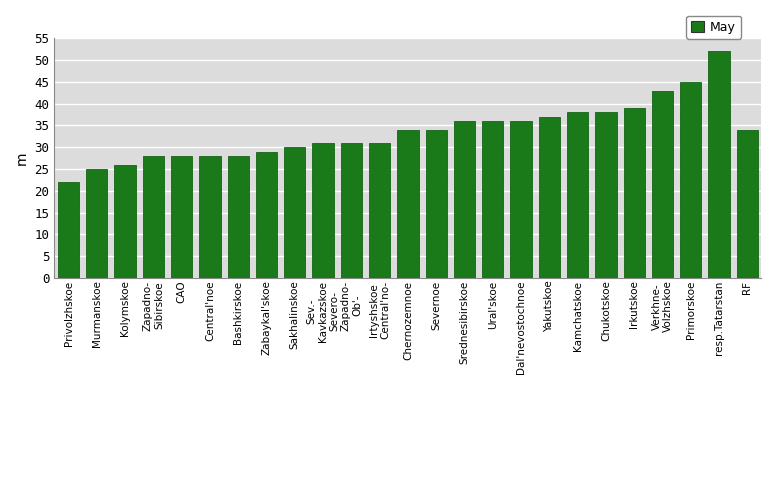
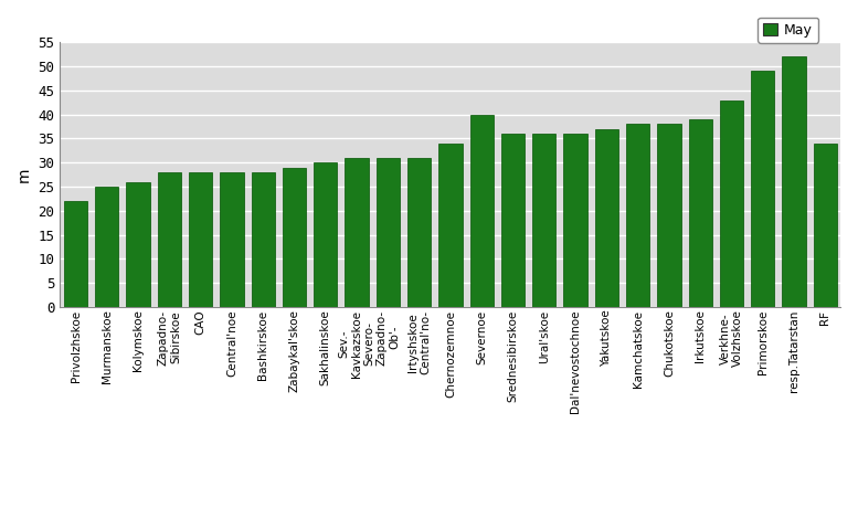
Severnoe: 34 -> 40
Primorskoe: 45 -> 49
